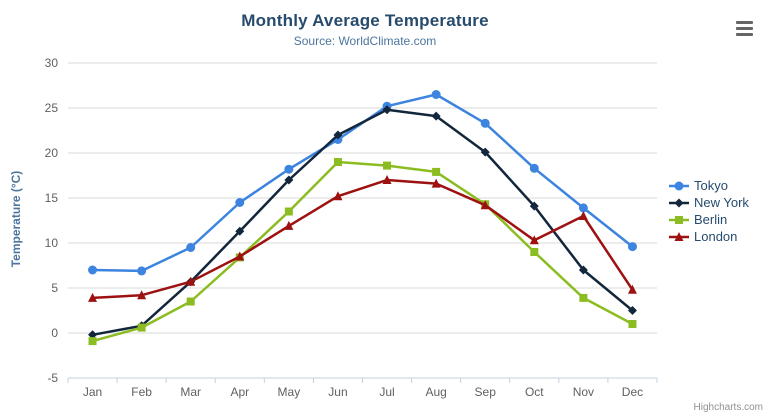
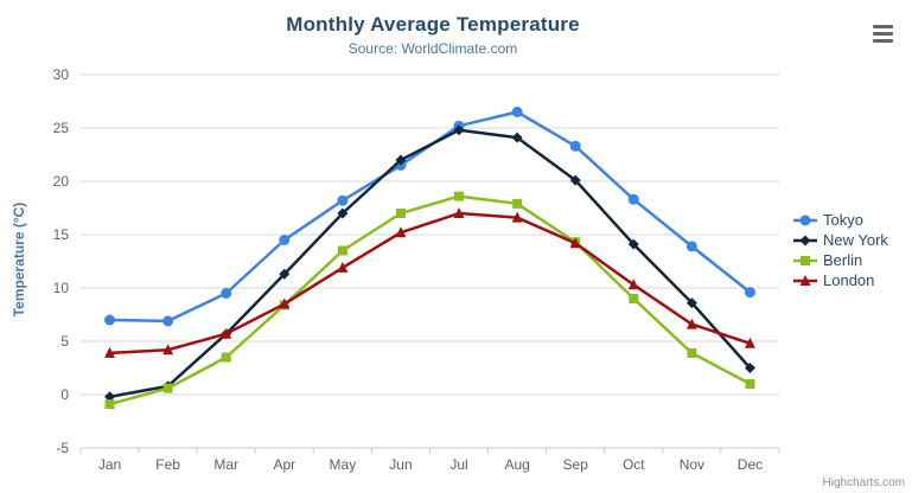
Berlin/Jun: 19 -> 17
New York/Nov: 7 -> 9
London/Nov: 13 -> 7
